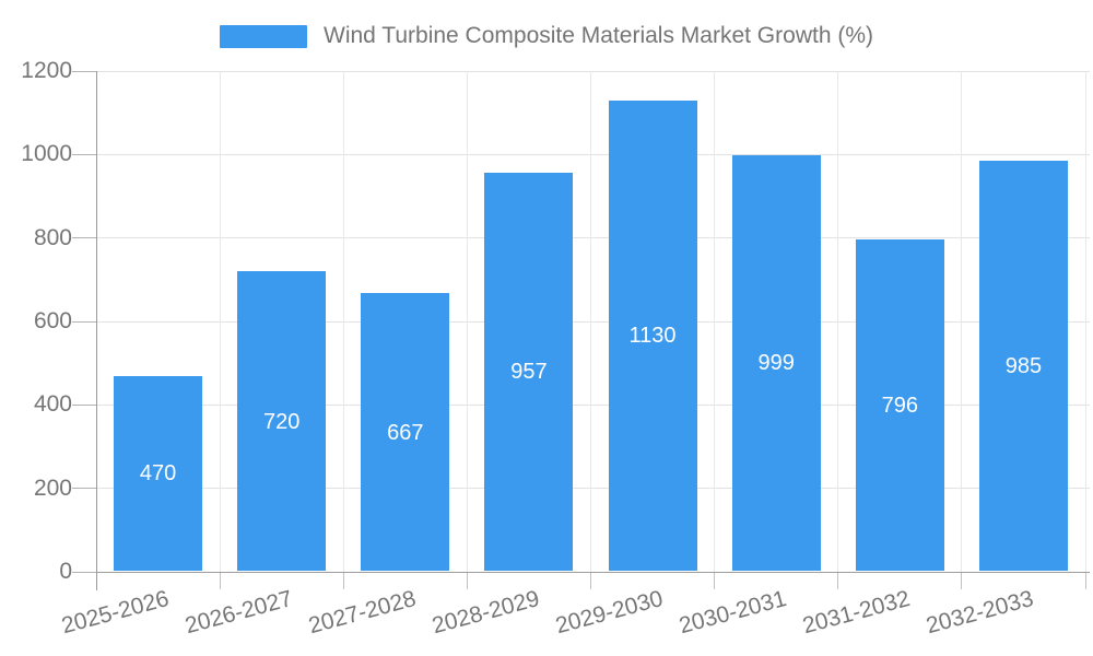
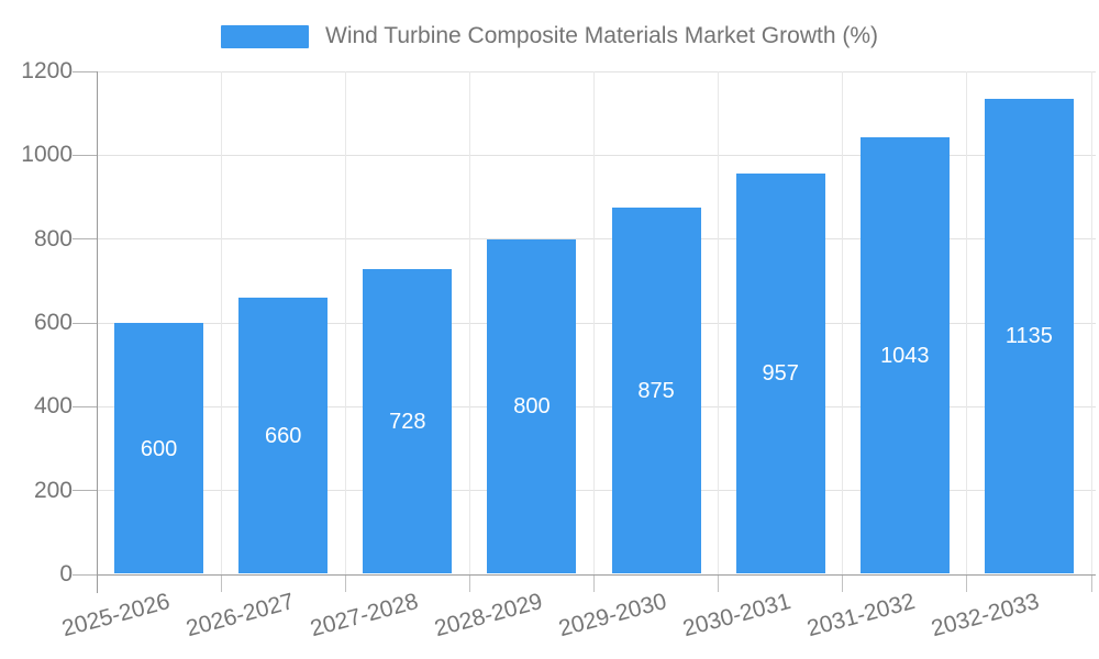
2025-2026: 470 -> 600
2026-2027: 720 -> 660
2027-2028: 667 -> 728
2028-2029: 957 -> 800
2029-2030: 1130 -> 875
2030-2031: 999 -> 957
2031-2032: 796 -> 1043
2032-2033: 985 -> 1135
